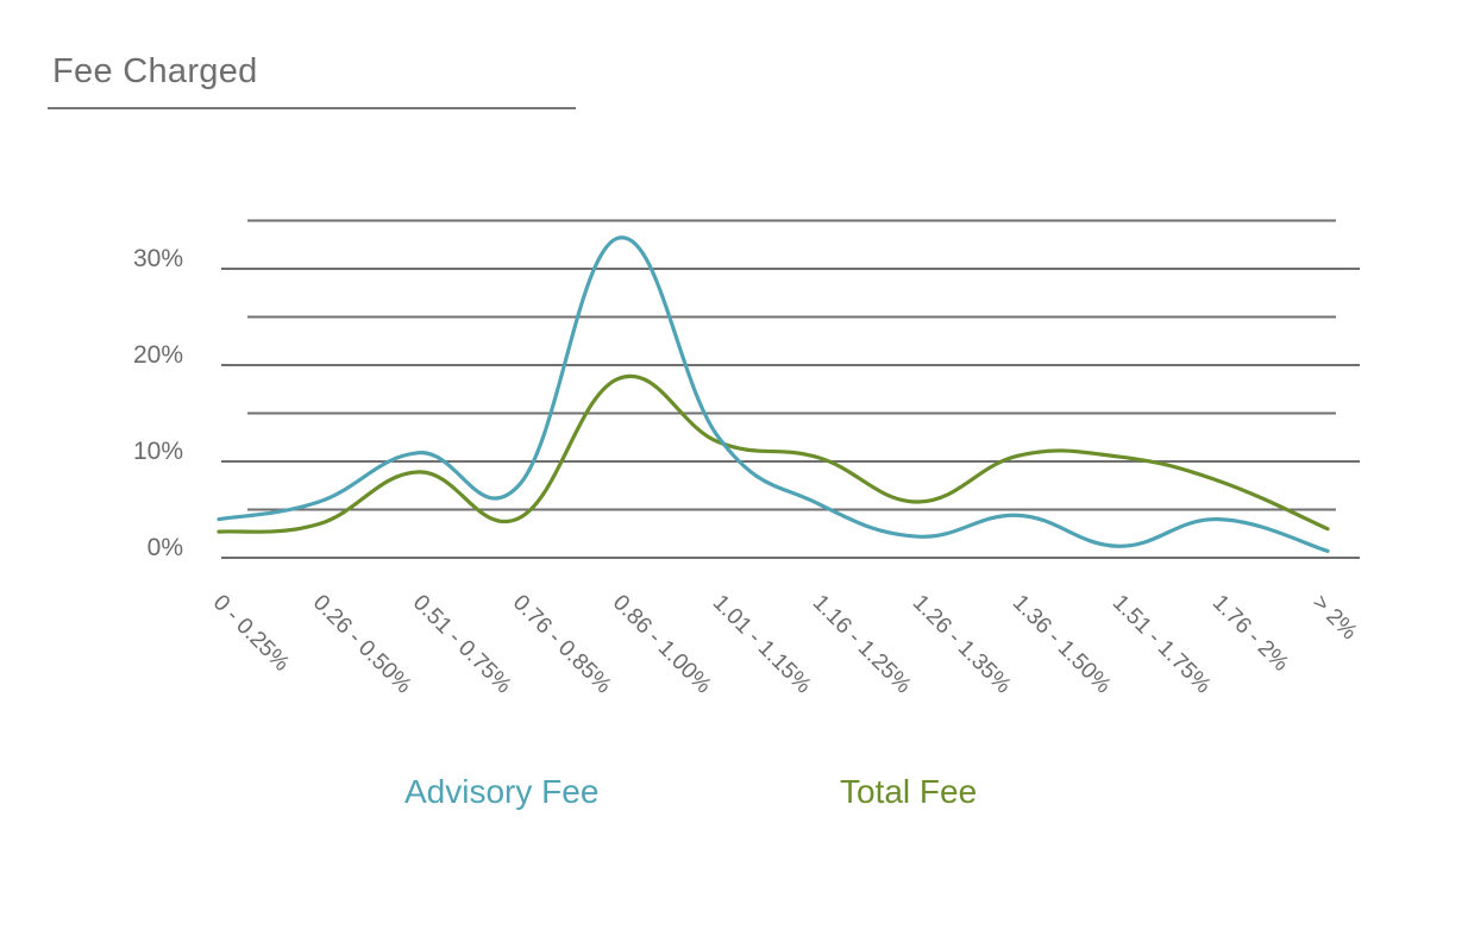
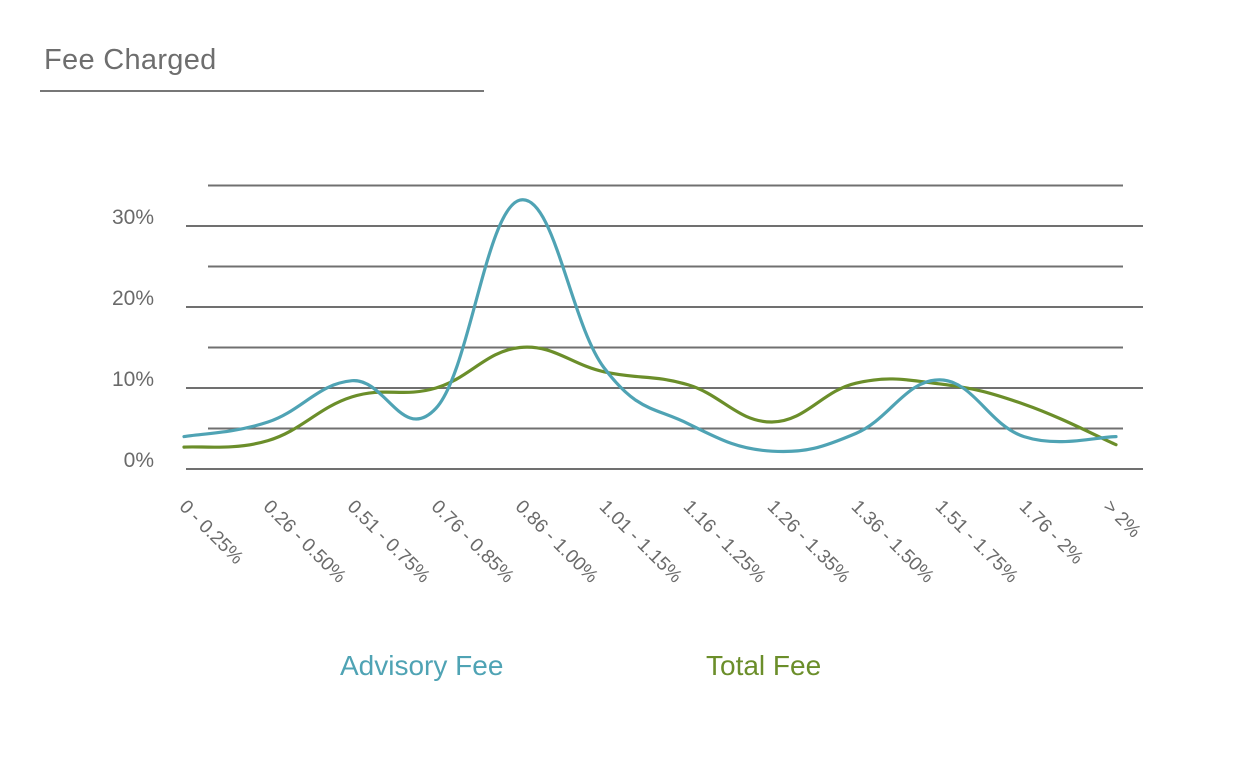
Total Fee/0.76 - 0.85%: 4% -> 10%
Total Fee/0.86 - 1.00%: 19% -> 15%
Advisory Fee/1.51 - 1.75%: 1% -> 11%
Advisory Fee/> 2%: 1% -> 4%
